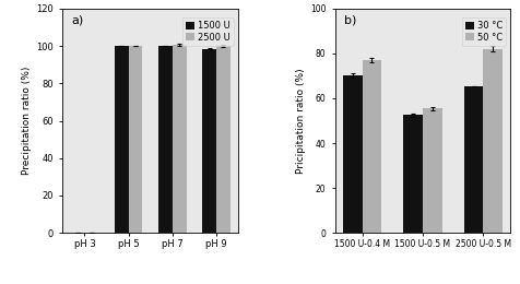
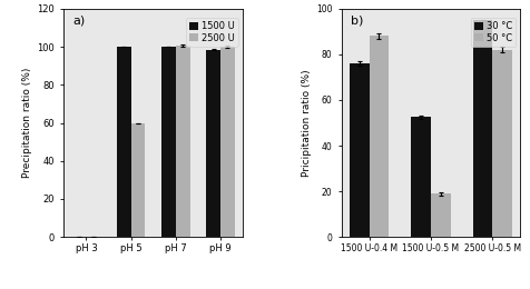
2500 U/pH 5: 100 -> 60
30 °C/1500 U-0.4 M: 70.0 -> 76.0
50 °C/1500 U-0.4 M: 77.0 -> 88.0
50 °C/1500 U-0.5 M: 55.5 -> 19.0
30 °C/2500 U-0.5 M: 65.5 -> 95.0
